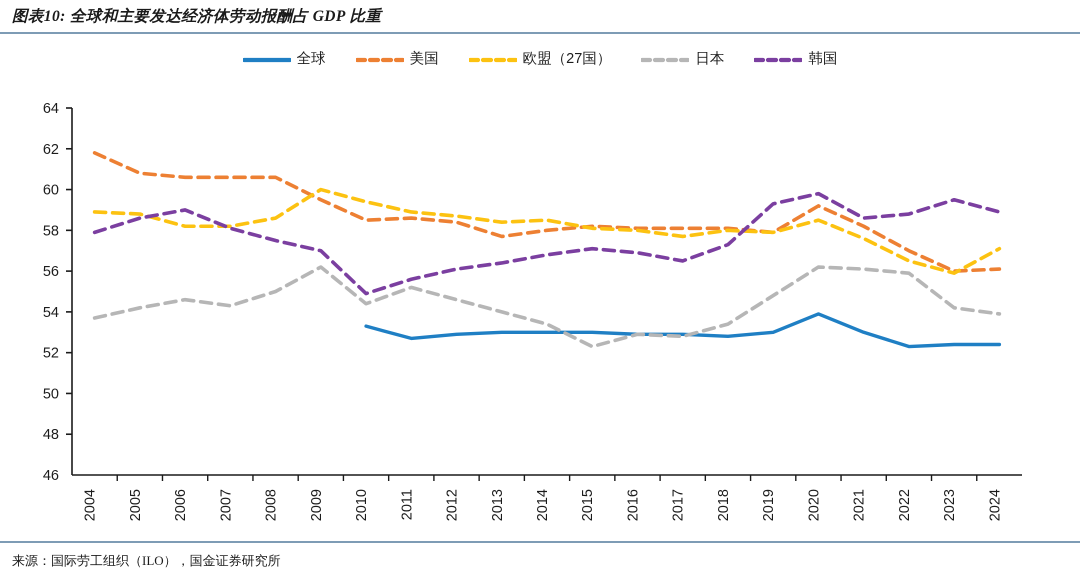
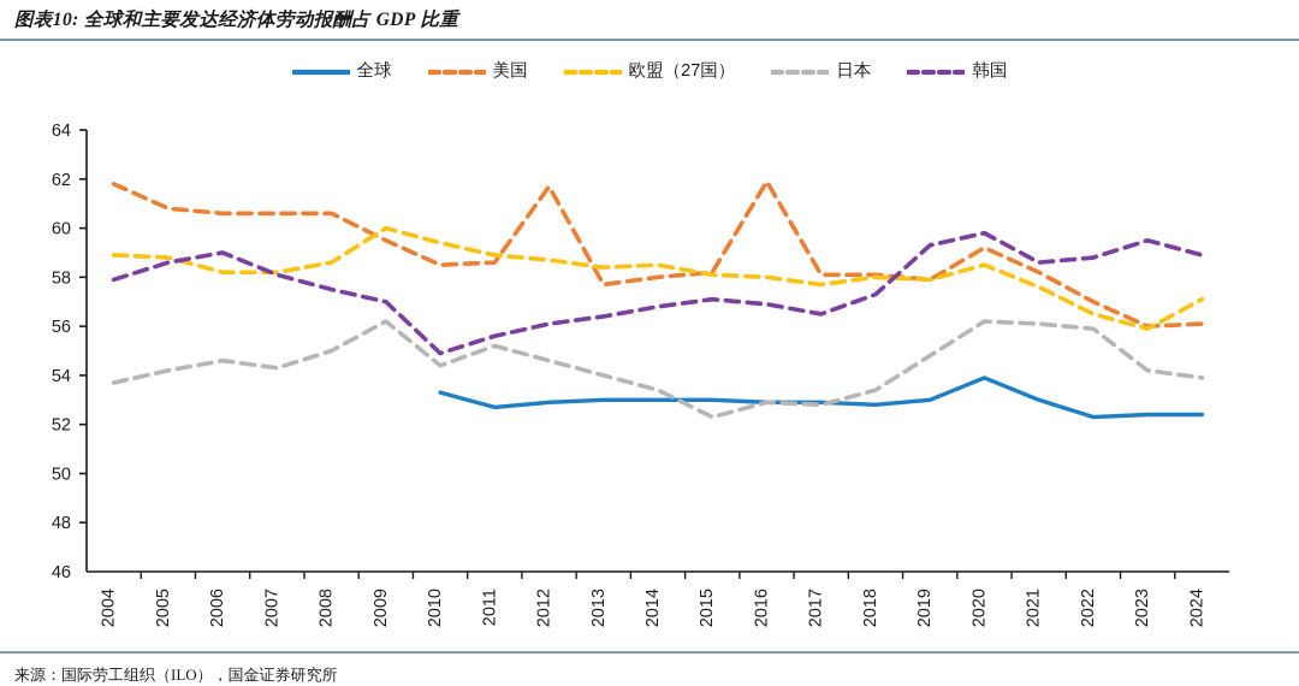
美国/2012: 58.4 -> 61.7
美国/2016: 58.1 -> 61.9
